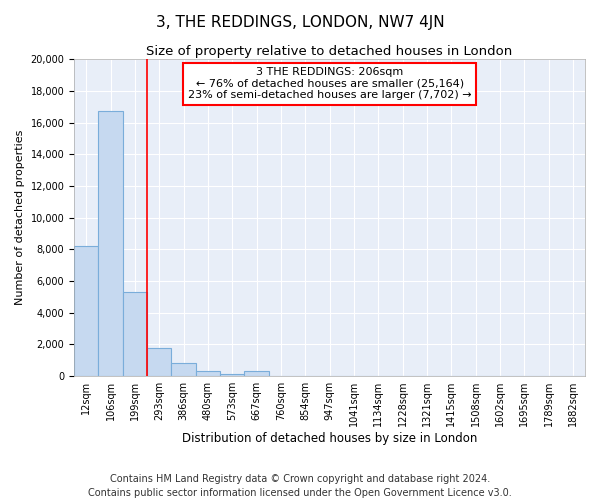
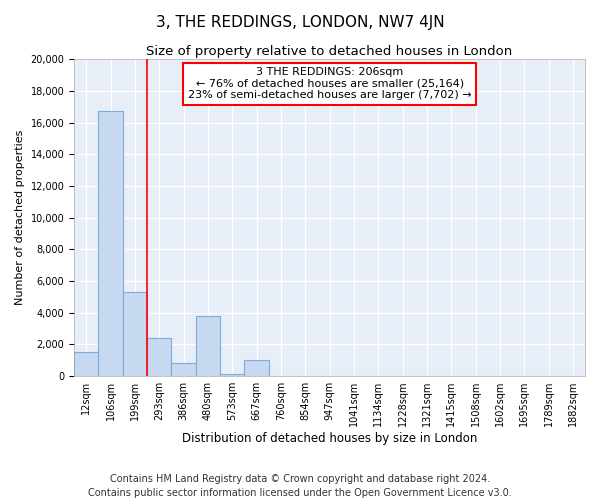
12sqm: 8,200 -> 1,500
293sqm: 1,800 -> 2,400
480sqm: 300 -> 3,800
667sqm: 300 -> 1,000
